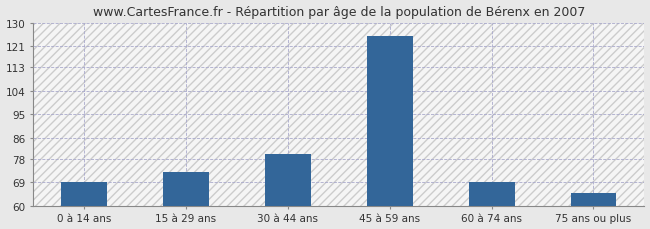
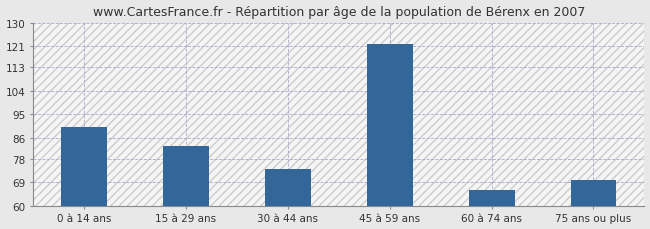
0 à 14 ans: 69 -> 90
15 à 29 ans: 73 -> 83
30 à 44 ans: 80 -> 74
45 à 59 ans: 125 -> 122
60 à 74 ans: 69 -> 66
75 ans ou plus: 65 -> 70
